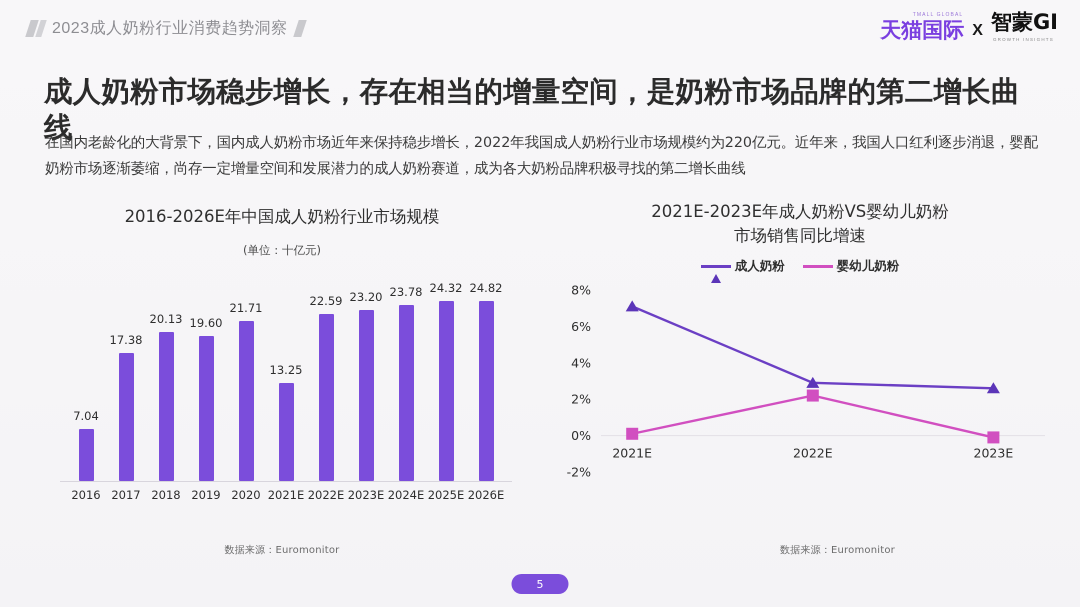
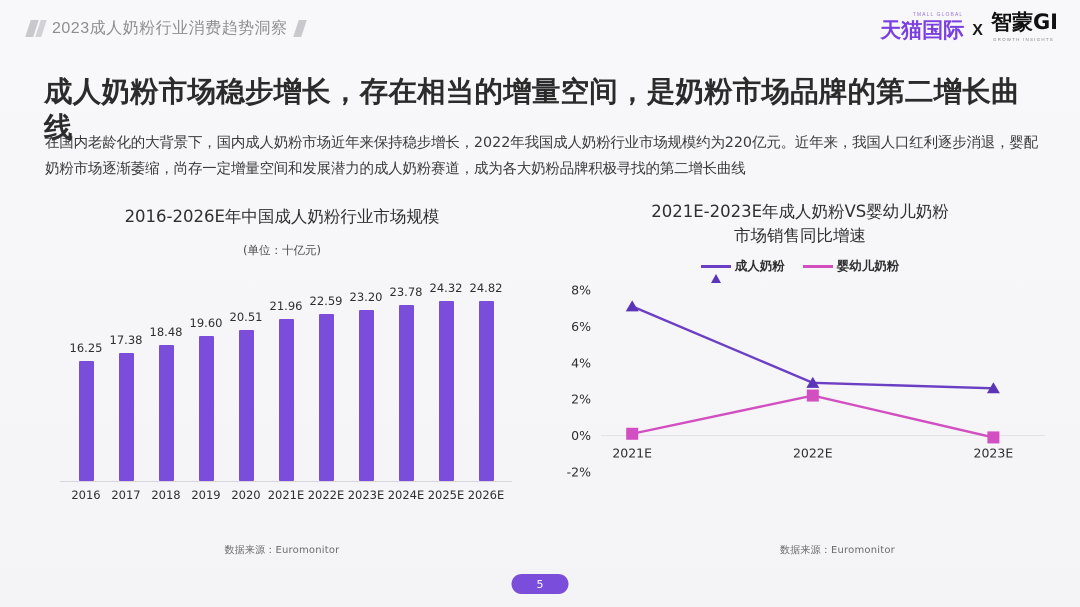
2016-2026E年中国成人奶粉行业市场规模/2016: 7.04 -> 16.25
2016-2026E年中国成人奶粉行业市场规模/2018: 20.13 -> 18.48
2016-2026E年中国成人奶粉行业市场规模/2020: 21.71 -> 20.51
2016-2026E年中国成人奶粉行业市场规模/2021E: 13.25 -> 21.96
